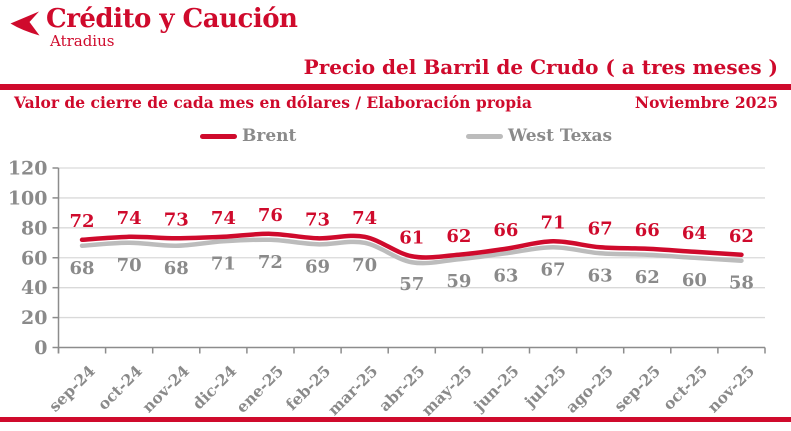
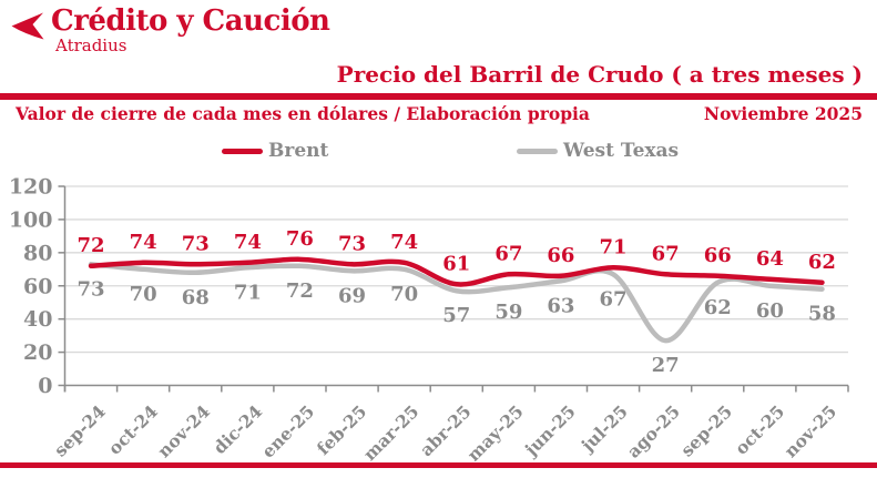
West Texas/sep-24: 68 -> 73
Brent/may-25: 62 -> 67
West Texas/ago-25: 63 -> 27
